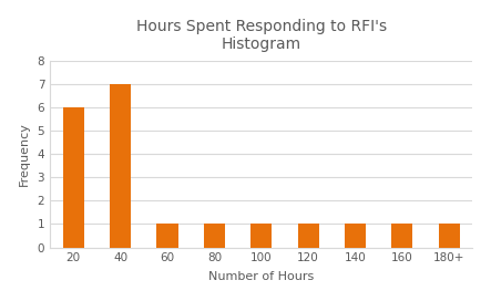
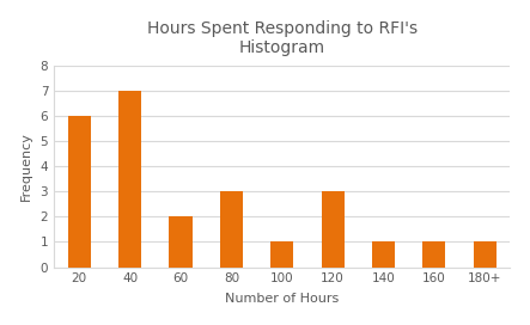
60: 1 -> 2
80: 1 -> 3
120: 1 -> 3
